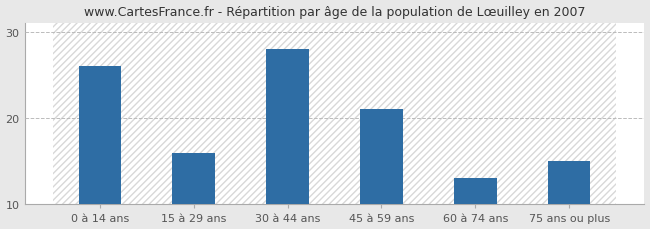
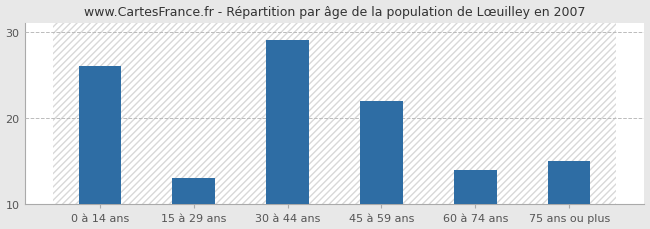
15 à 29 ans: 16 -> 13
30 à 44 ans: 28 -> 29
45 à 59 ans: 21 -> 22
60 à 74 ans: 13 -> 14
